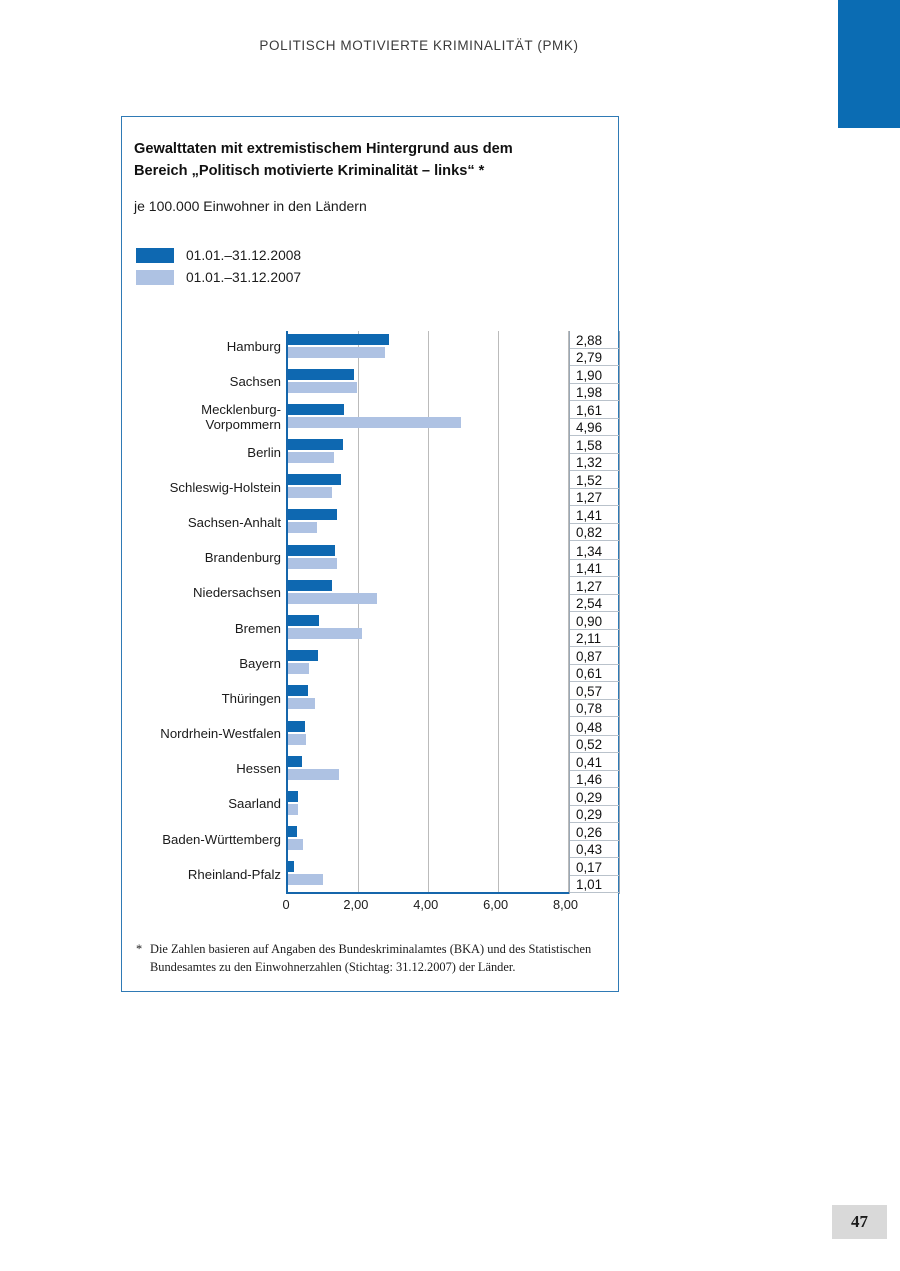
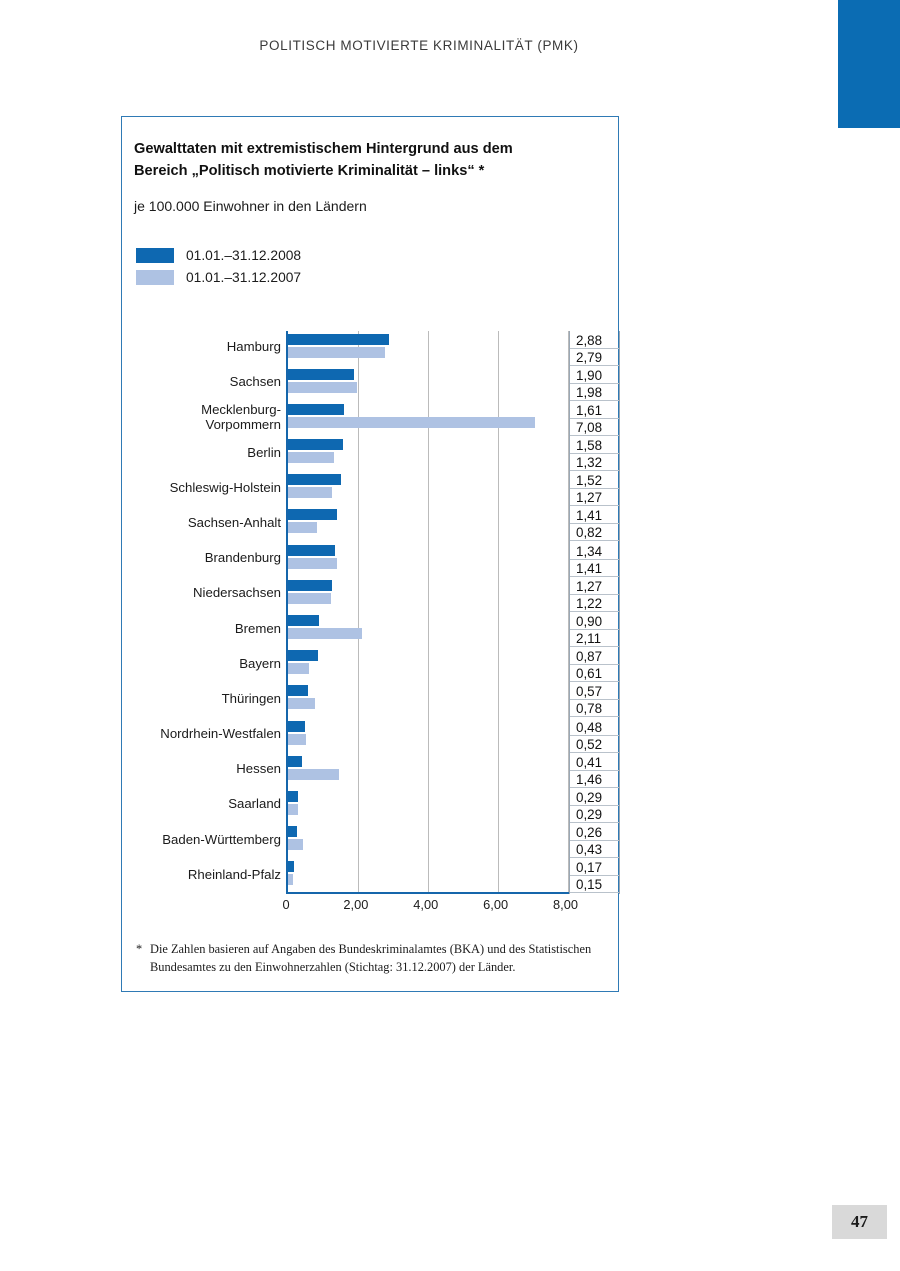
01.01.–31.12.2007/Mecklenburg- Vorpommern: 4,96 -> 7,08
01.01.–31.12.2007/Niedersachsen: 2,54 -> 1,22
01.01.–31.12.2007/Rheinland-Pfalz: 1,01 -> 0,15
